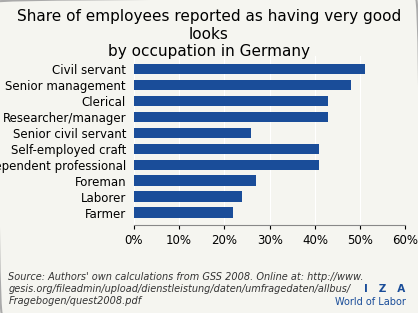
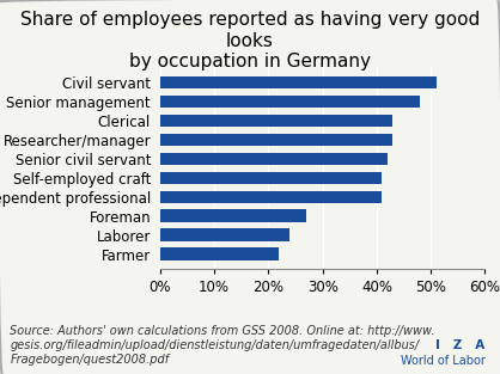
Senior civil servant: 26% -> 42%
